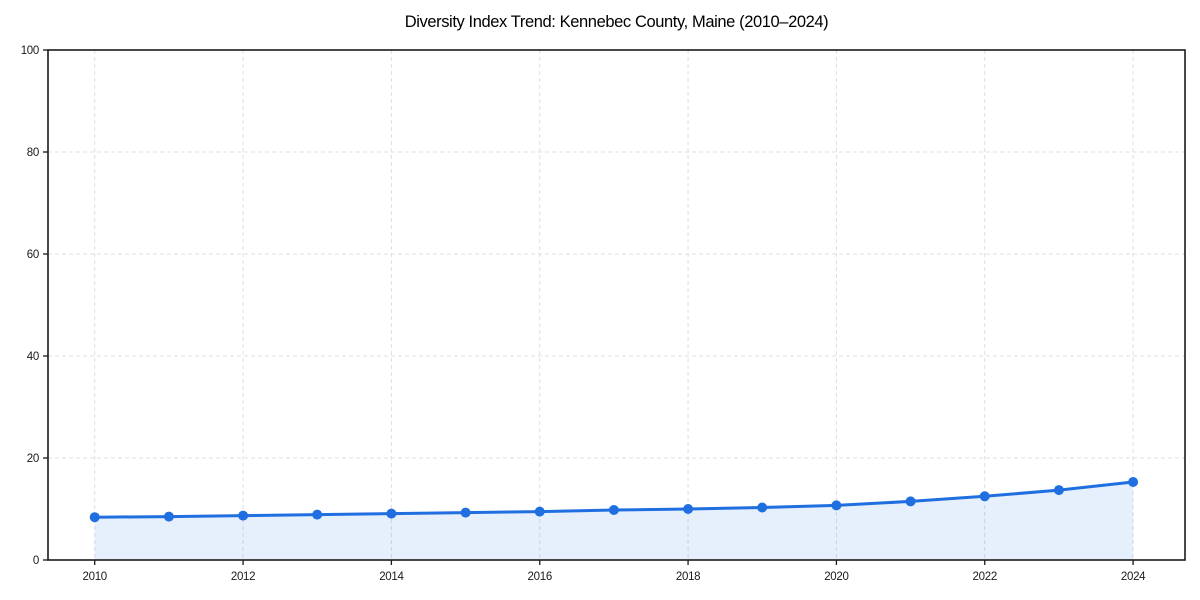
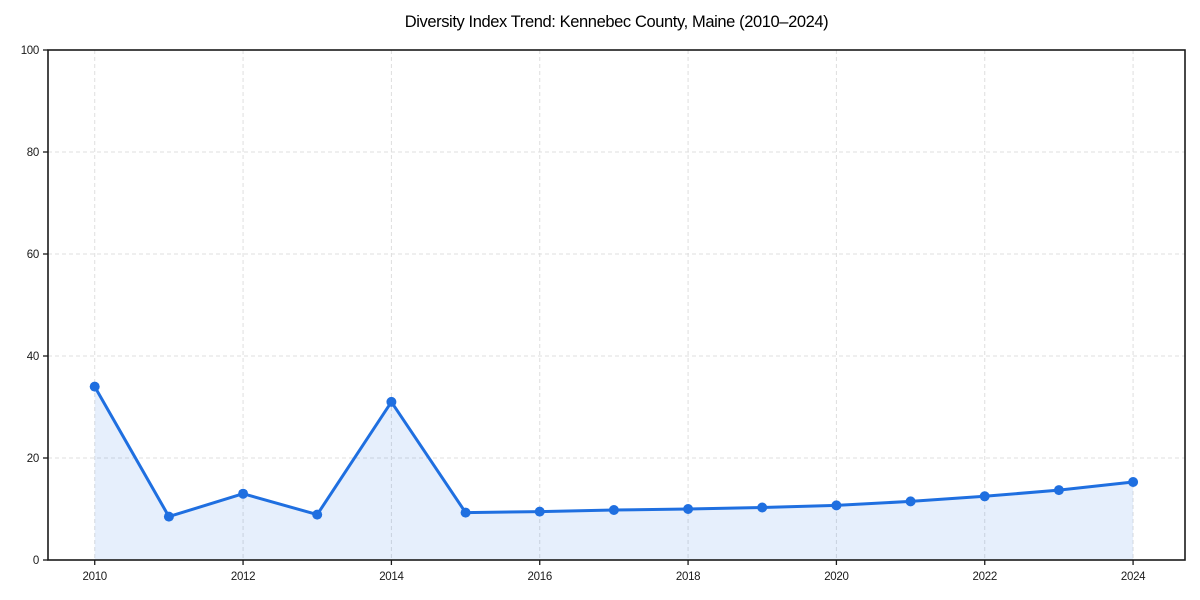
2010: 8 -> 34
2012: 9 -> 13
2014: 9 -> 31
